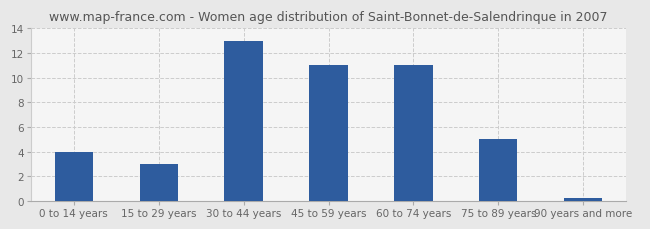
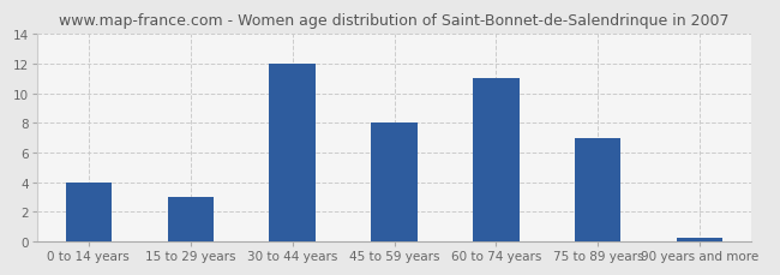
30 to 44 years: 13.0 -> 12.0
45 to 59 years: 11.0 -> 8.0
75 to 89 years: 5.0 -> 7.0
